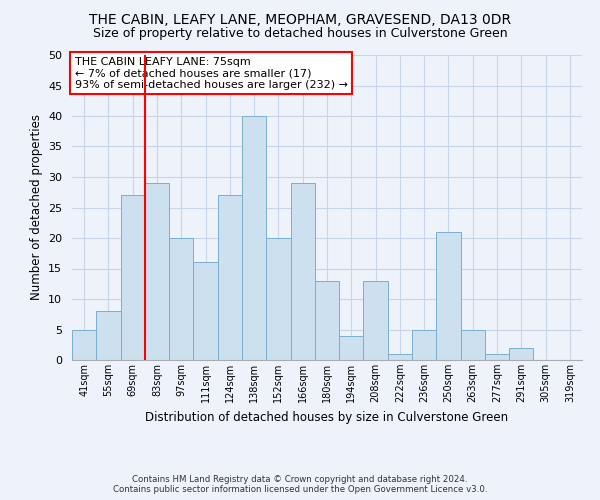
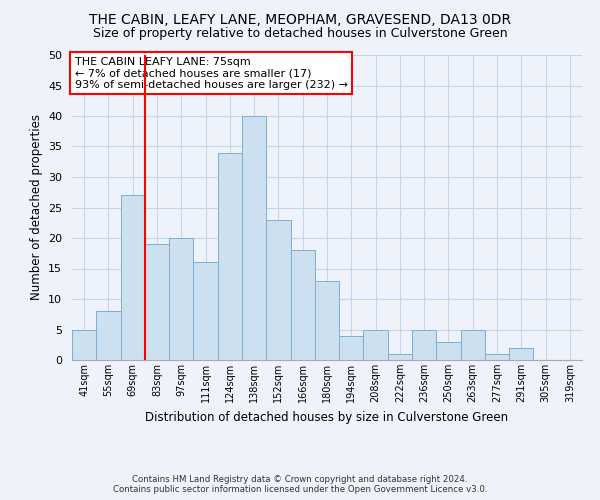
83sqm: 29 -> 19
124sqm: 27 -> 34
152sqm: 20 -> 23
166sqm: 29 -> 18
208sqm: 13 -> 5
250sqm: 21 -> 3
